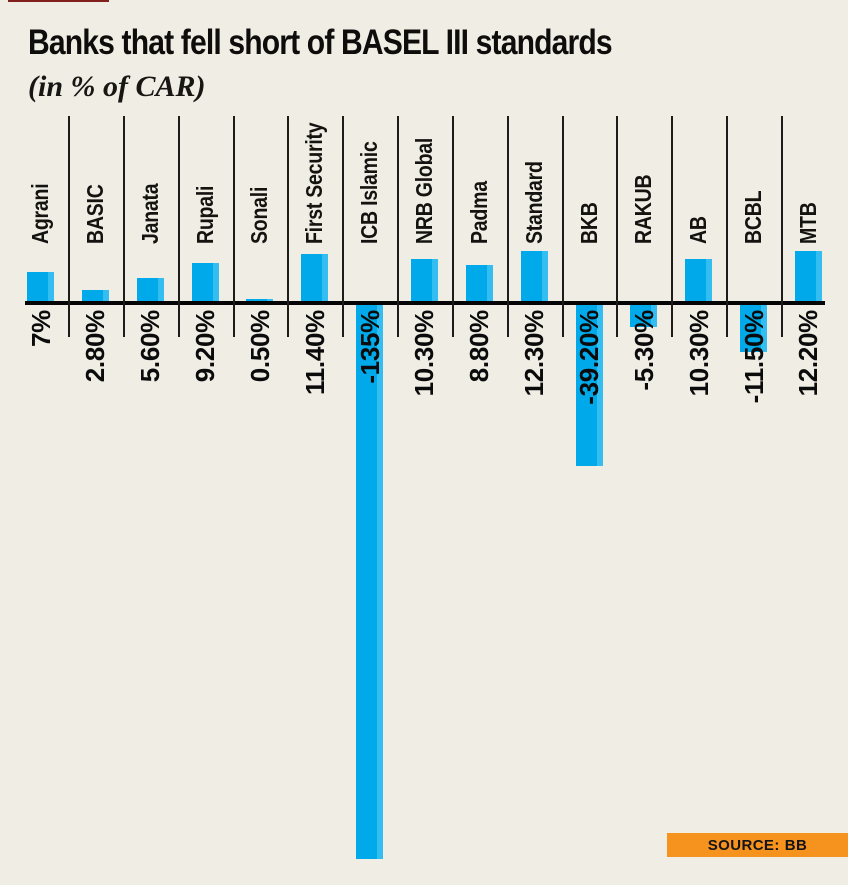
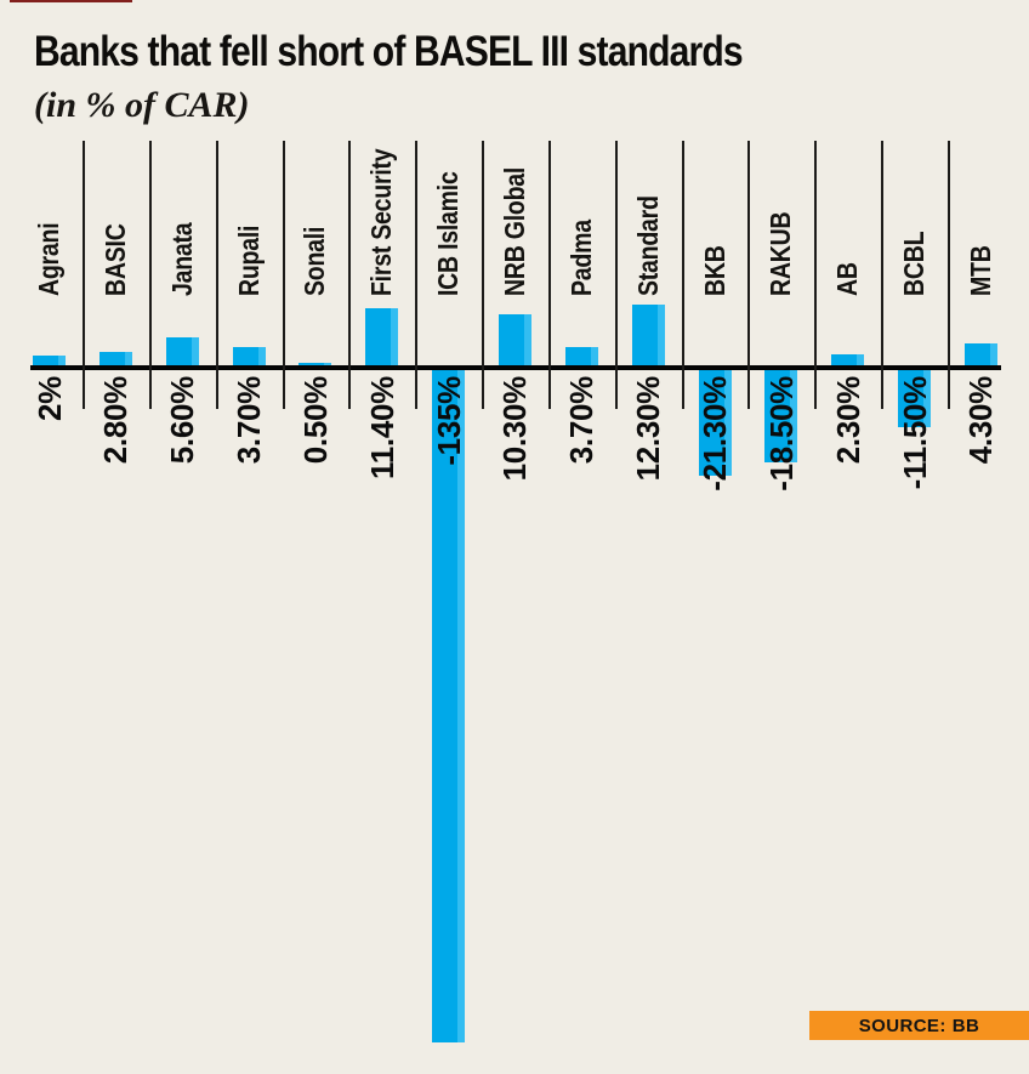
Agrani: 7% -> 2%
Rupali: 9.20% -> 3.70%
Padma: 8.80% -> 3.70%
BKB: -39.20% -> -21.30%
RAKUB: -5.30% -> -18.50%
AB: 10.30% -> 2.30%
MTB: 12.20% -> 4.30%
